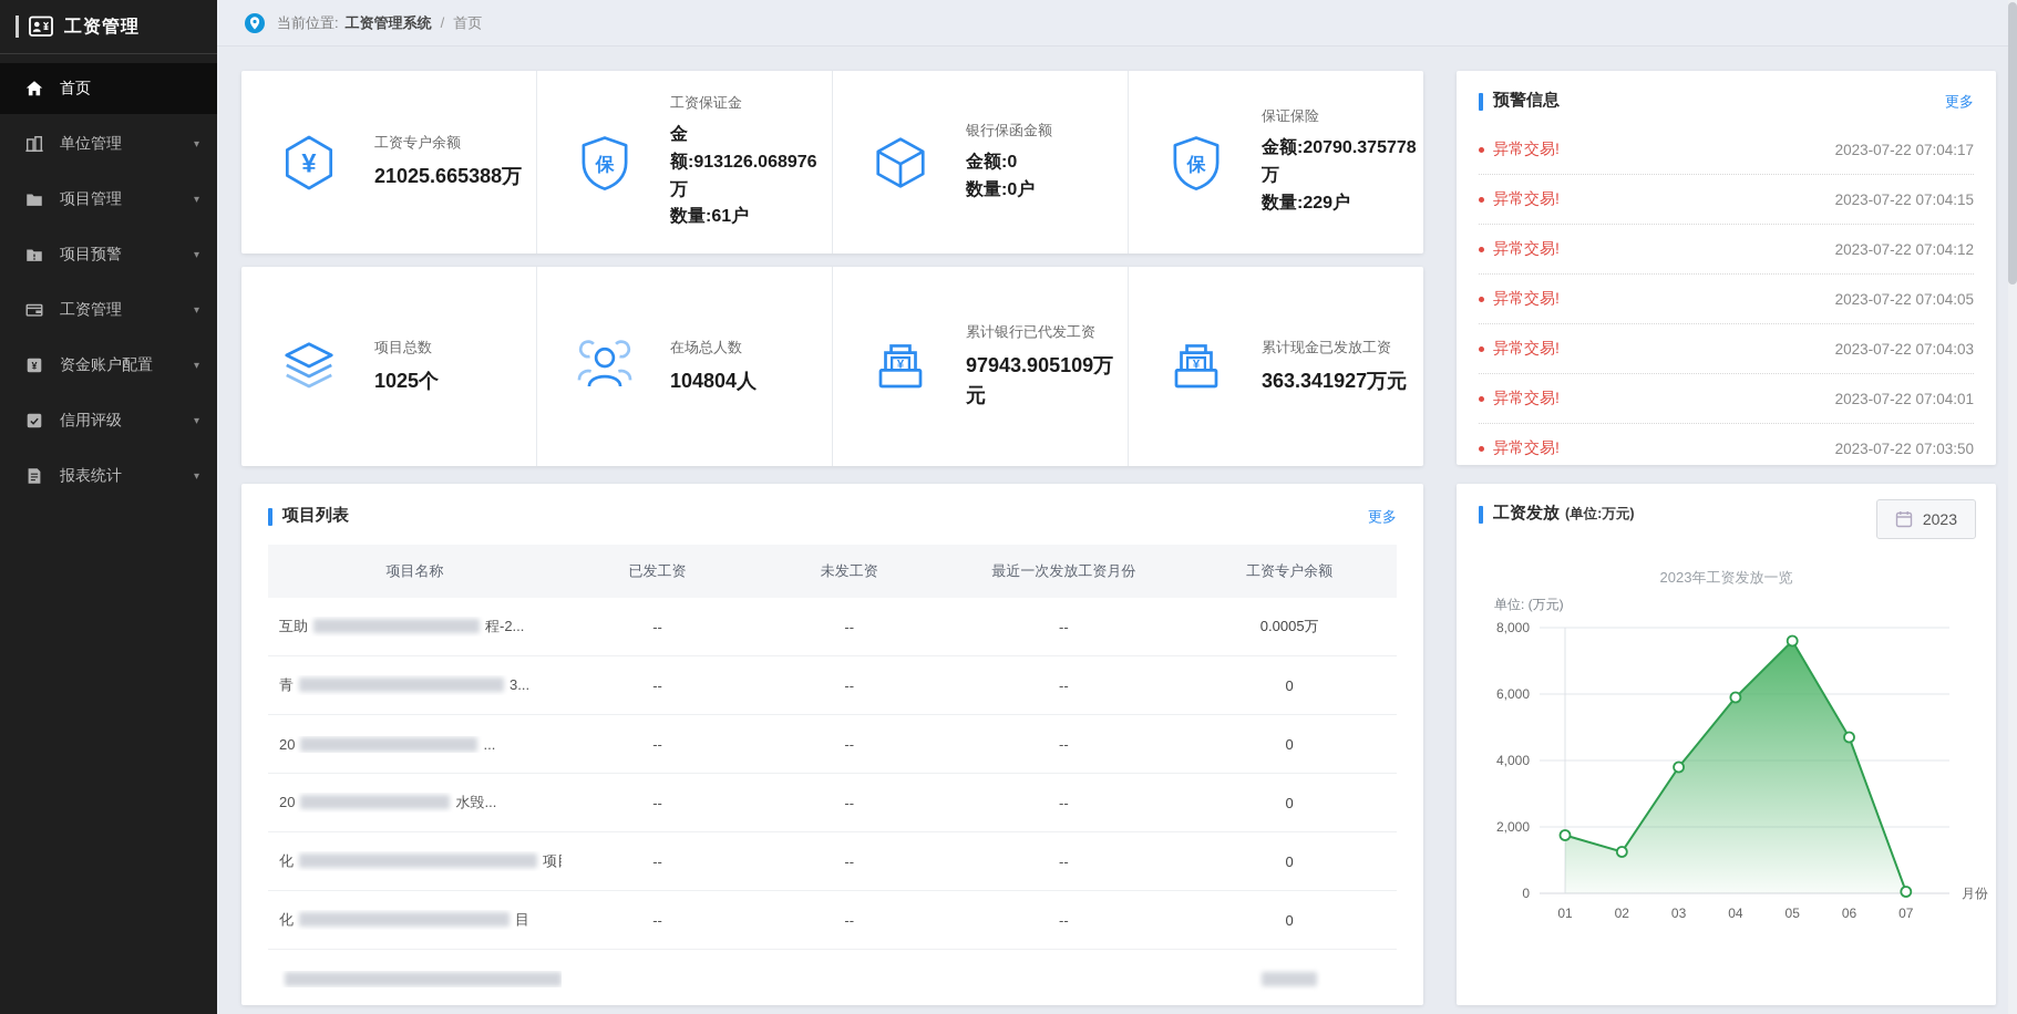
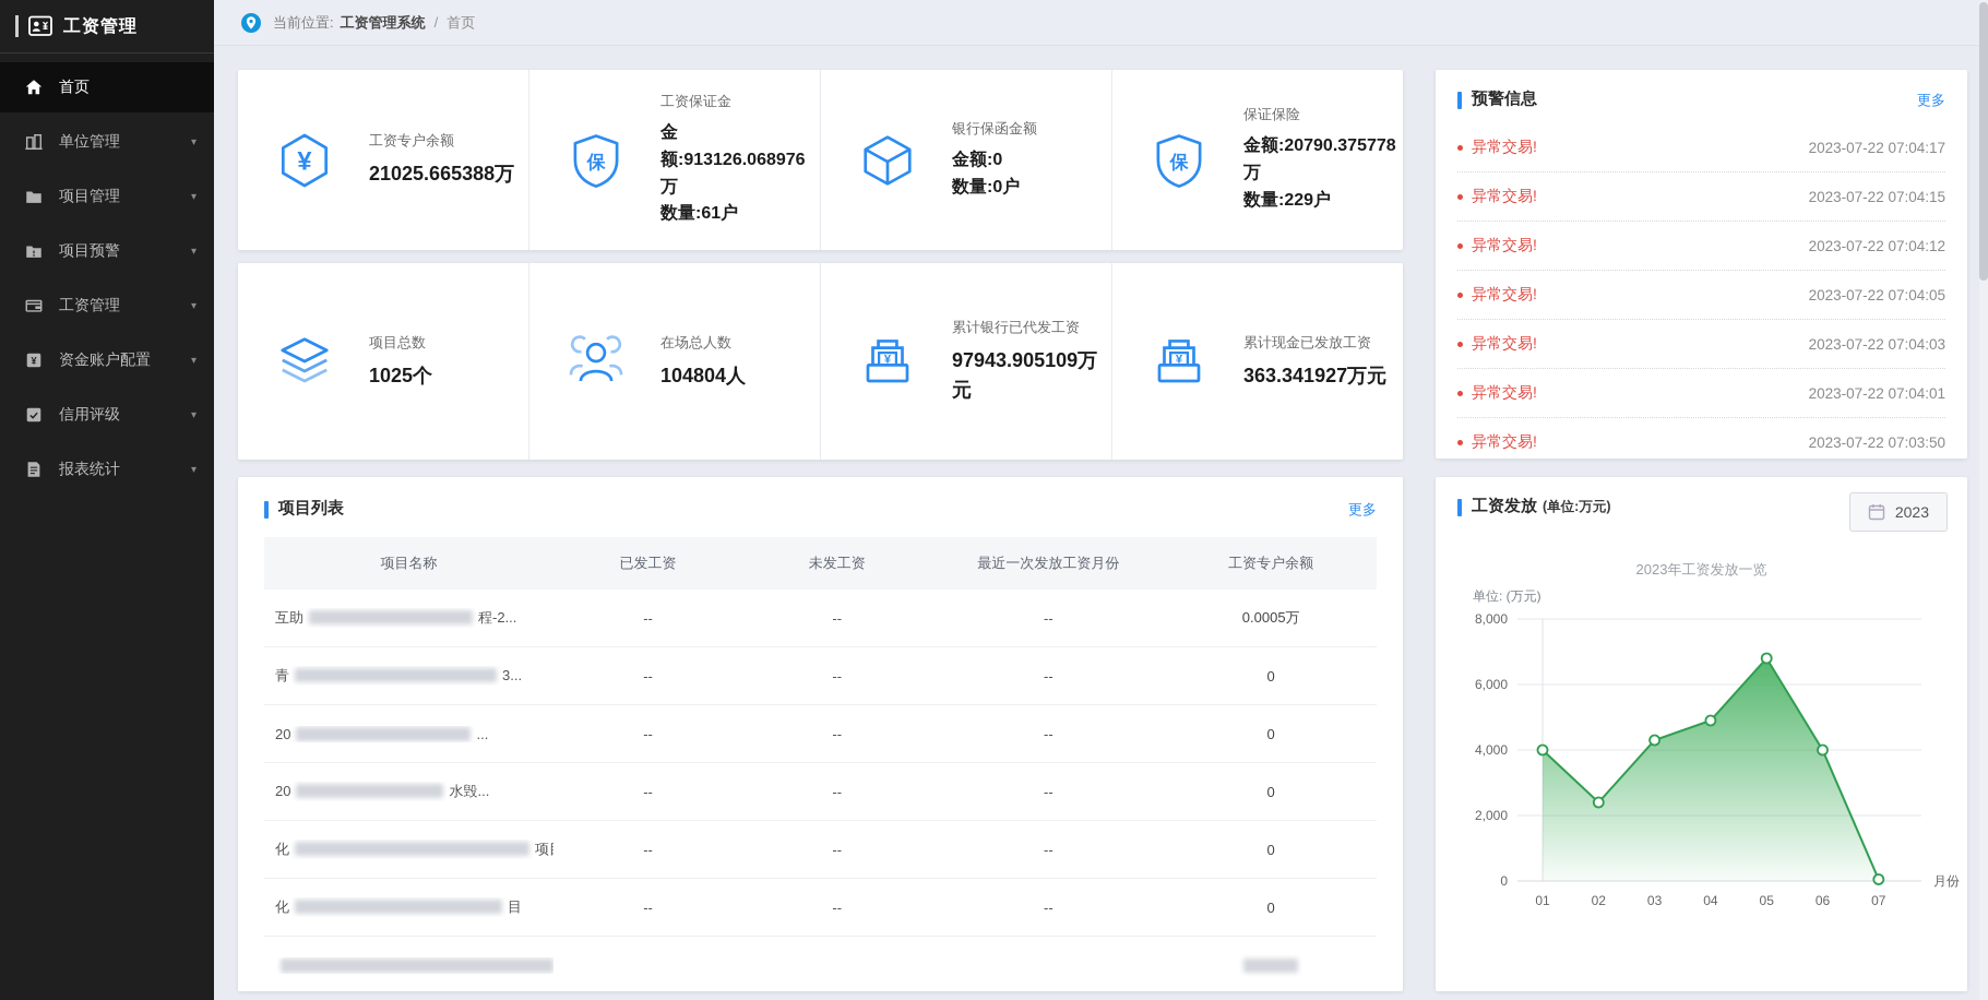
01: 1800 -> 4000
02: 1200 -> 2400
03: 3800 -> 4300
04: 5900 -> 4900
05: 7600 -> 6800
06: 4700 -> 4000
